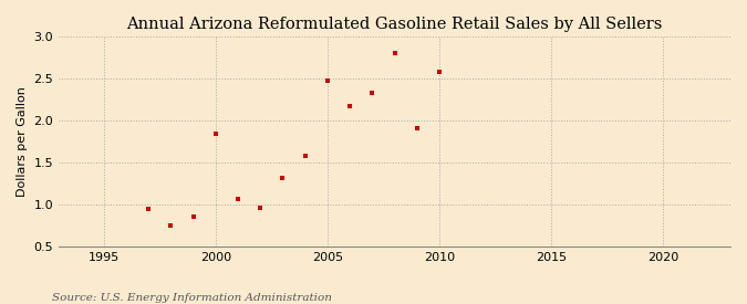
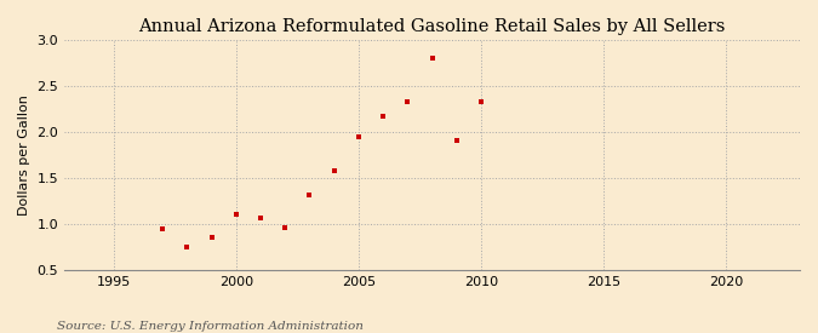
2000: 1.84 -> 1.11
2005: 2.48 -> 1.95
2010: 2.58 -> 2.33
